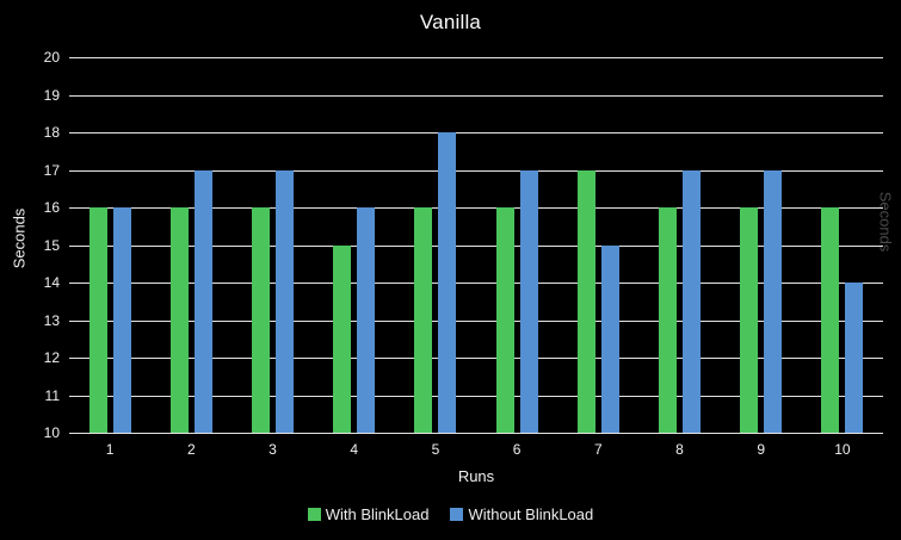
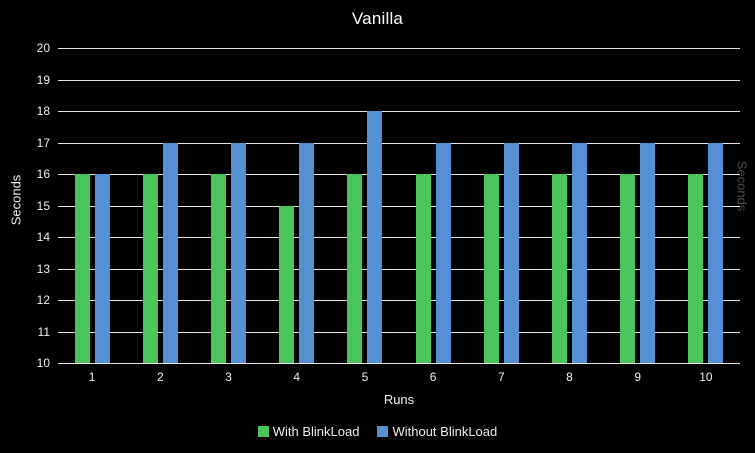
Without BlinkLoad/4: 16 -> 17
With BlinkLoad/7: 17 -> 16
Without BlinkLoad/7: 15 -> 17
Without BlinkLoad/10: 14 -> 17
